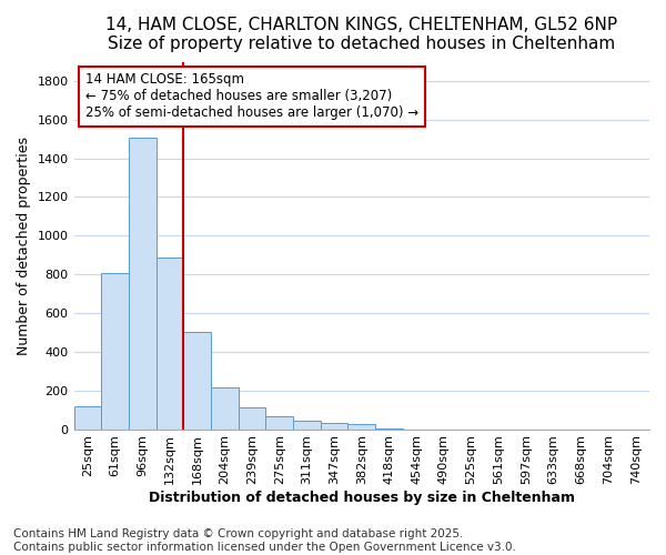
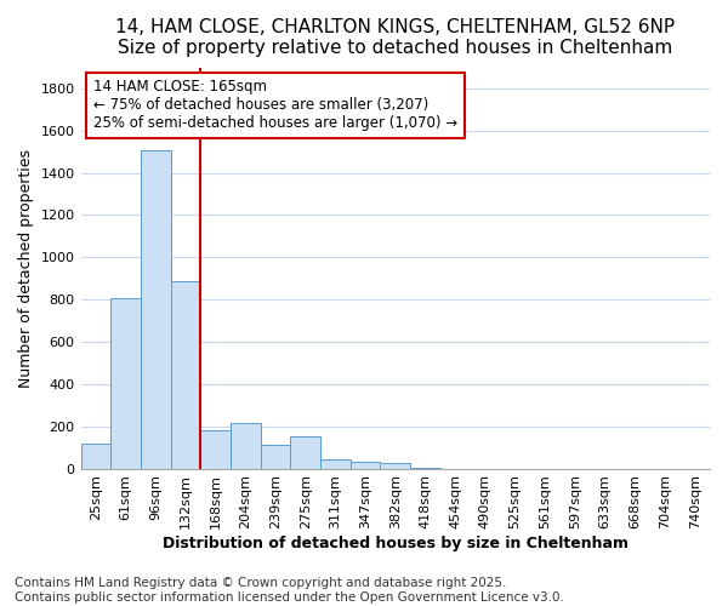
168sqm: 500 -> 180
275sqm: 60 -> 150
